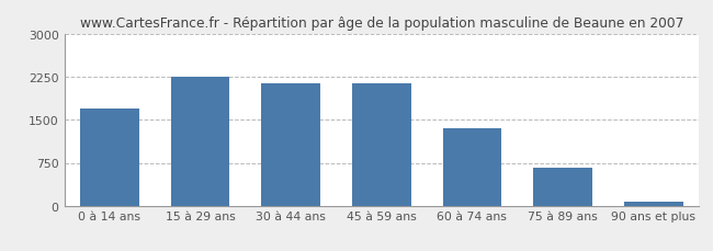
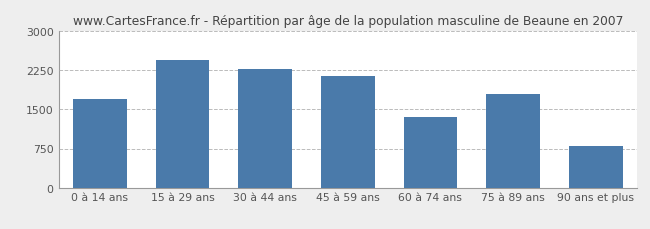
15 à 29 ans: 2250 -> 2440
30 à 44 ans: 2150 -> 2280
75 à 89 ans: 670 -> 1800
90 ans et plus: 60 -> 800
